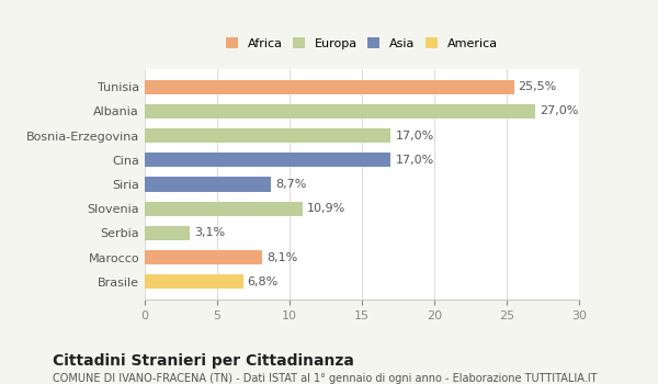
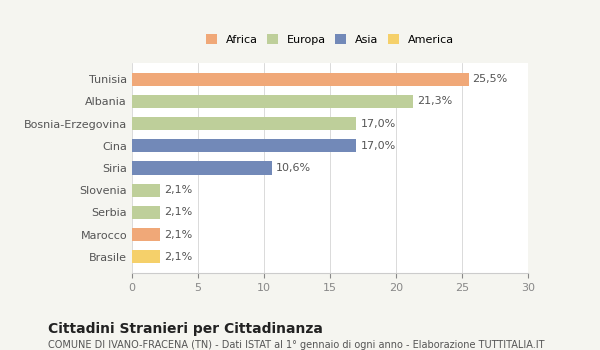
Albania: 27,0% -> 21,3%
Siria: 8,7% -> 10,6%
Slovenia: 10,9% -> 2,1%
Serbia: 3,1% -> 2,1%
Marocco: 8,1% -> 2,1%
Brasile: 6,8% -> 2,1%
